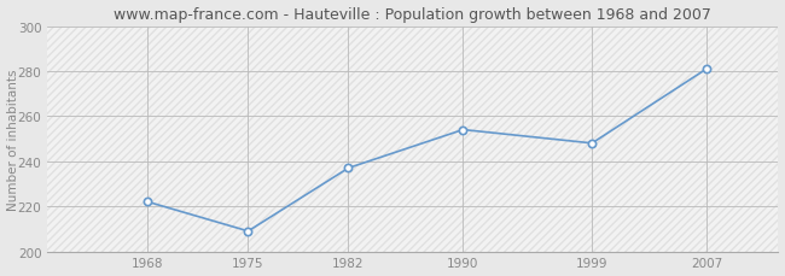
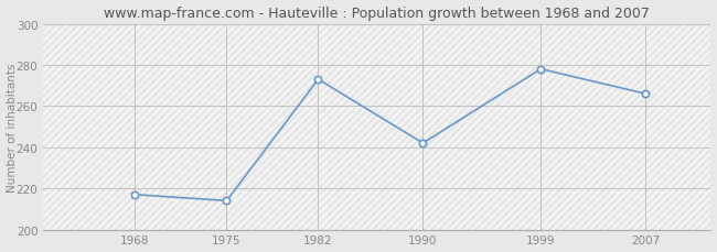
1968: 222 -> 217
1975: 209 -> 214
1982: 237 -> 273
1990: 254 -> 242
1999: 248 -> 278
2007: 281 -> 266
